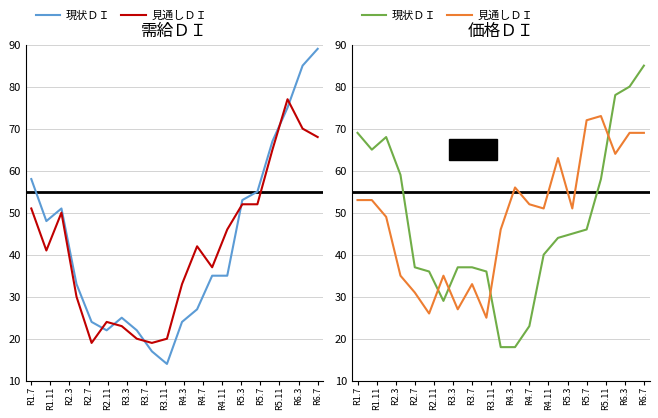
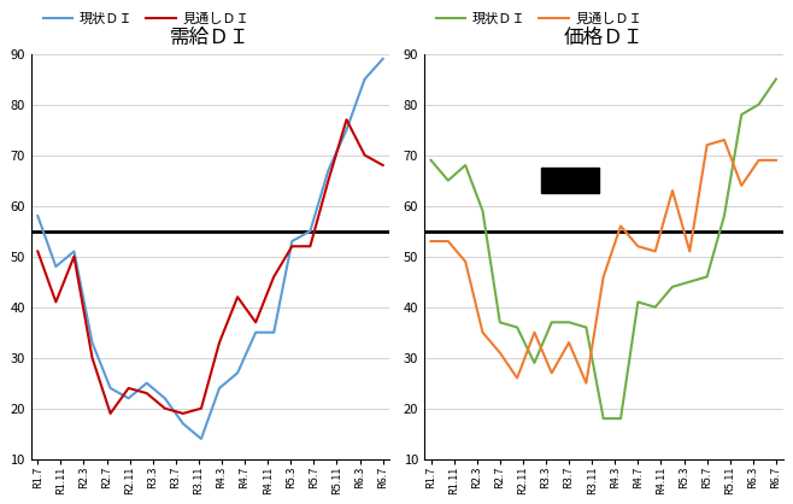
価格ＤＩ/現状ＤＩ/R4.7: 23 -> 41
